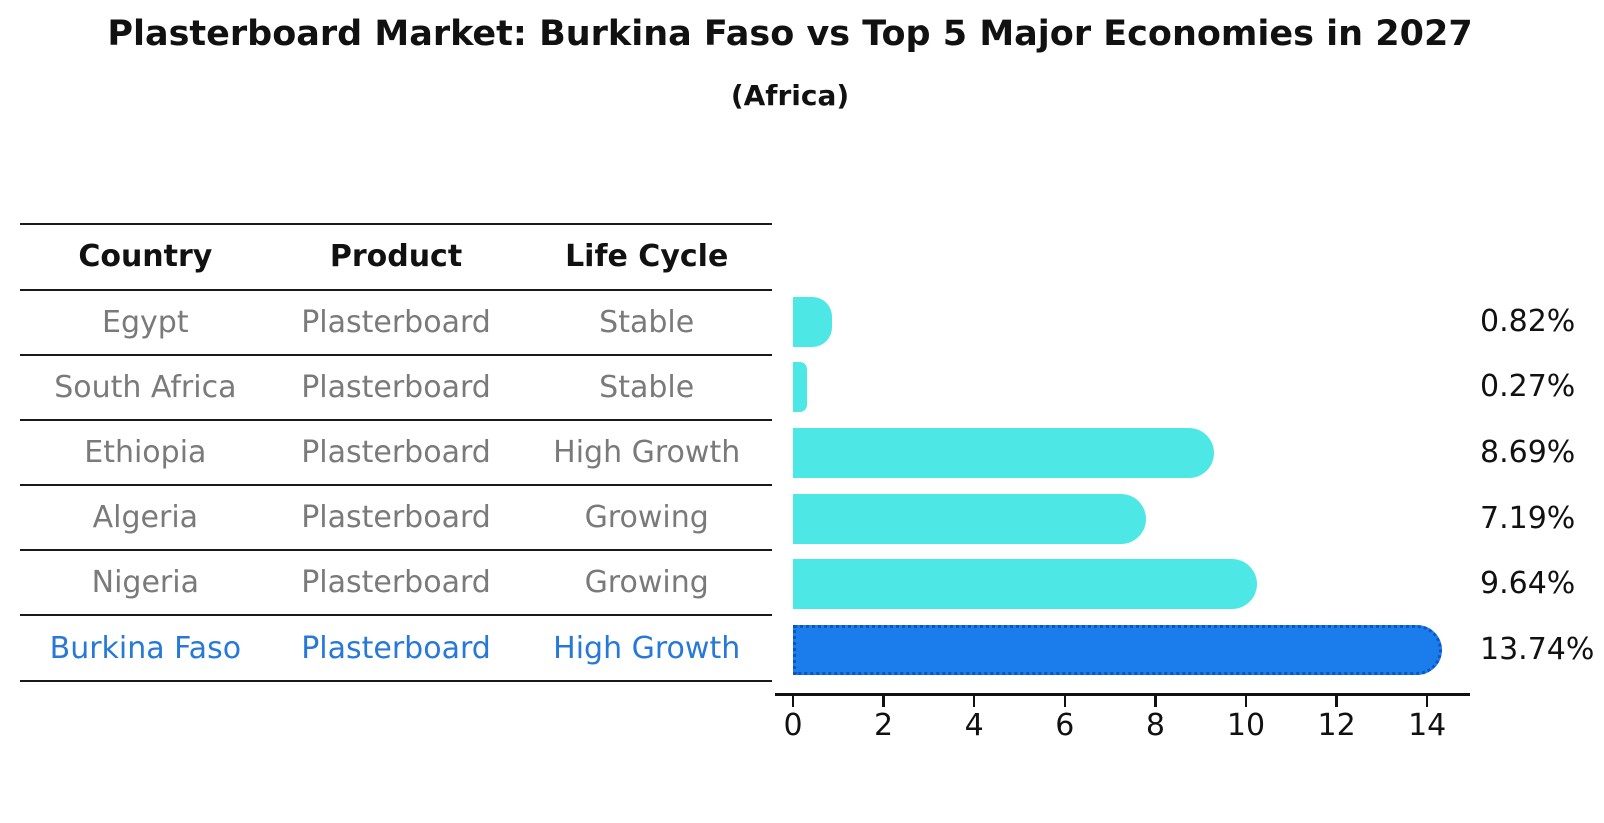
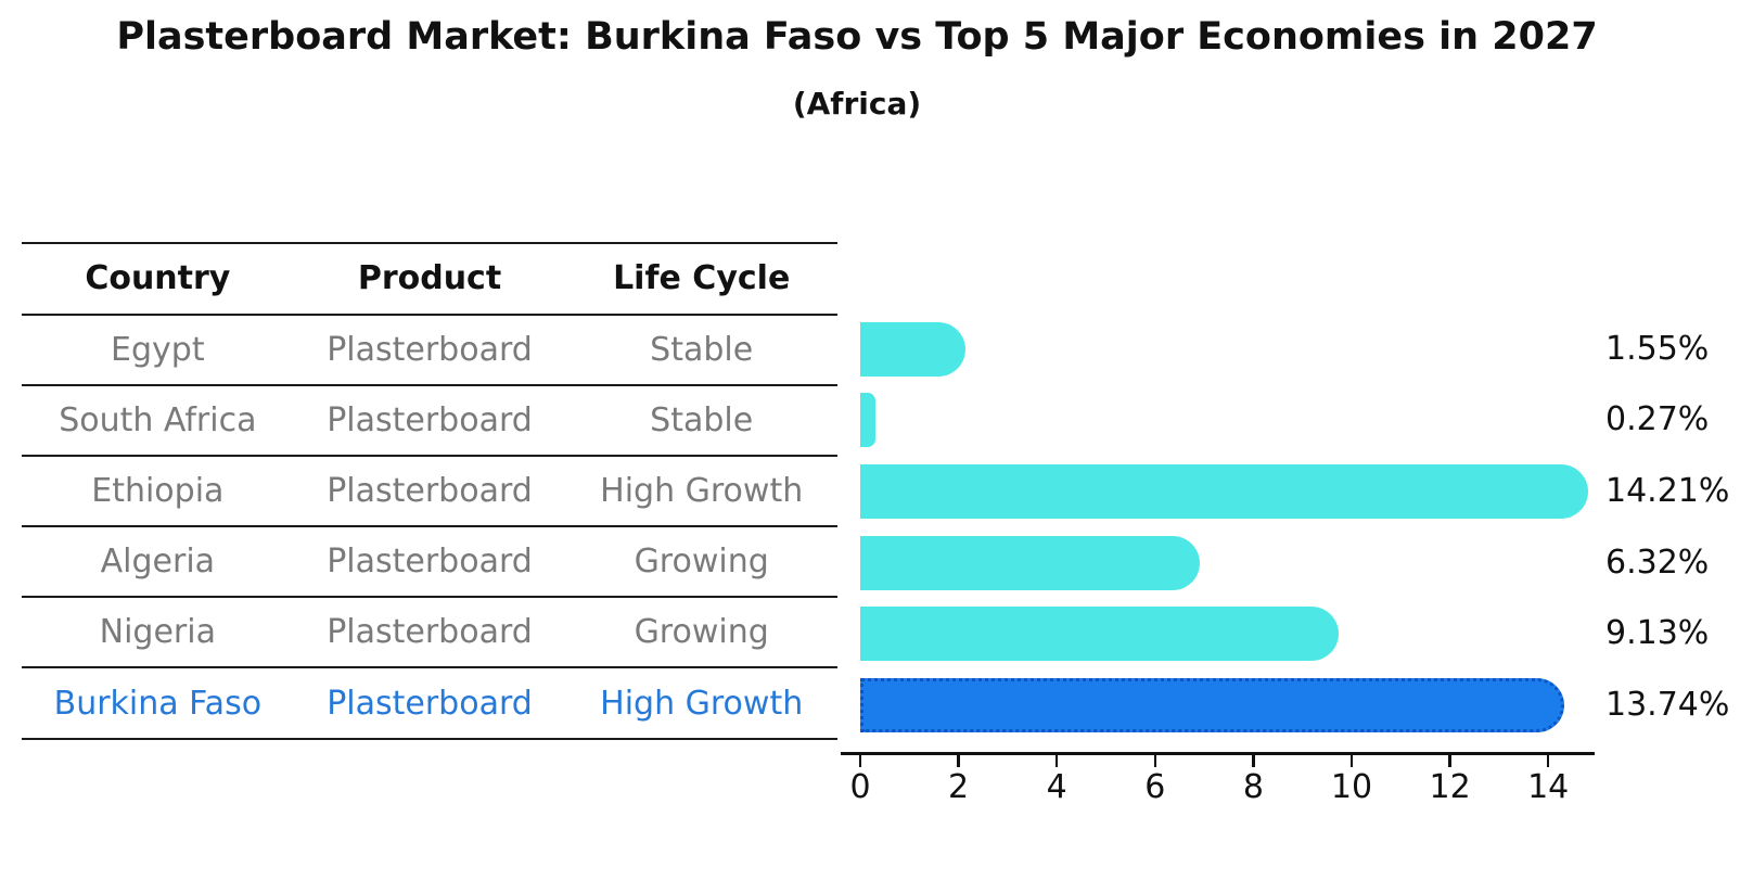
Egypt: 0.82% -> 1.55%
Ethiopia: 8.69% -> 14.21%
Algeria: 7.19% -> 6.32%
Nigeria: 9.64% -> 9.13%
